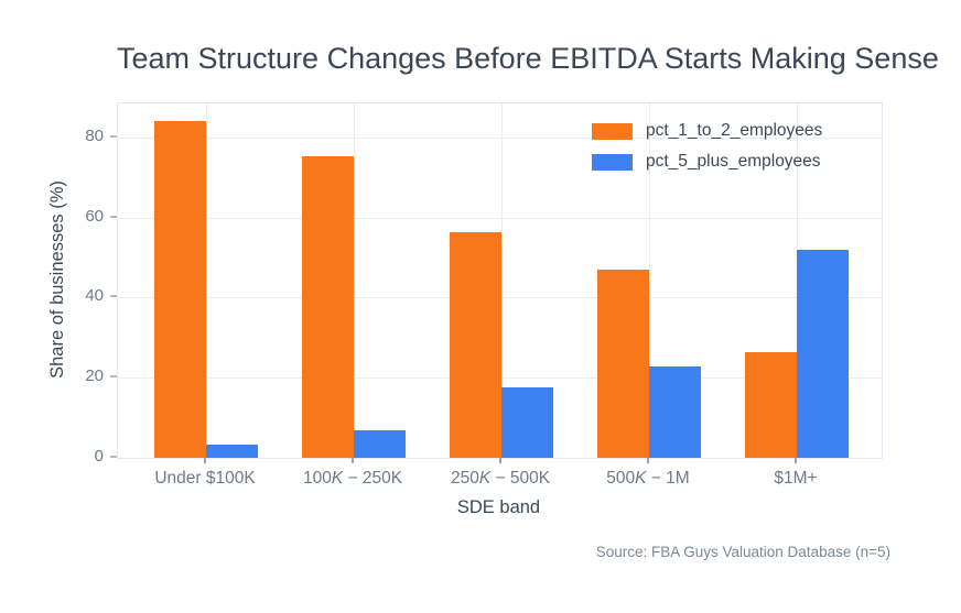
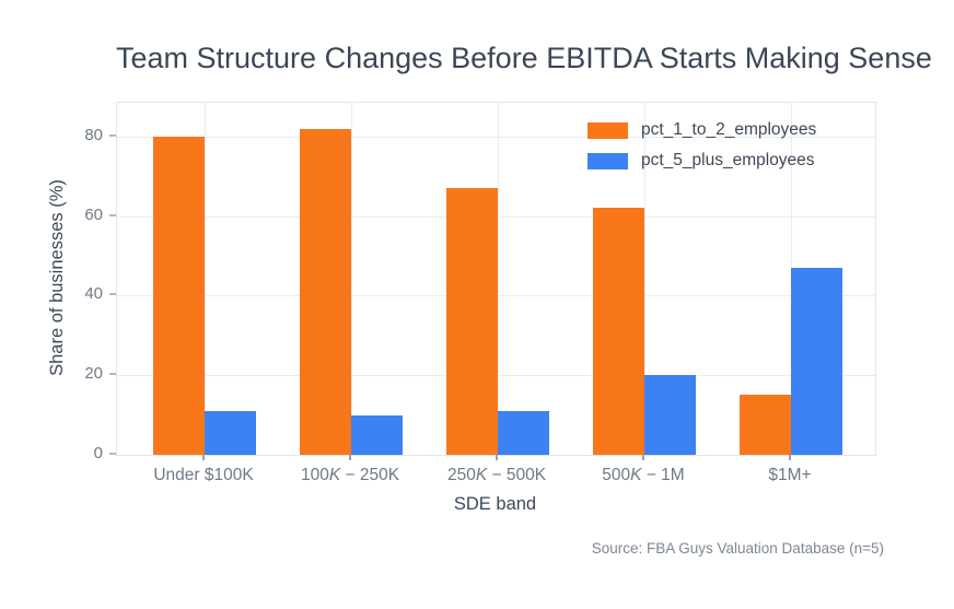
pct_1_to_2_employees/Under $100K: 84 -> 80
pct_5_plus_employees/Under $100K: 3 -> 11
pct_1_to_2_employees/100K − 250K: 75 -> 82
pct_5_plus_employees/100K − 250K: 7 -> 10
pct_1_to_2_employees/250K − 500K: 56 -> 67
pct_5_plus_employees/250K − 500K: 18 -> 11
pct_1_to_2_employees/500K − 1M: 47 -> 62
pct_5_plus_employees/500K − 1M: 23 -> 20
pct_1_to_2_employees/$1M+: 26 -> 15
pct_5_plus_employees/$1M+: 52 -> 47
